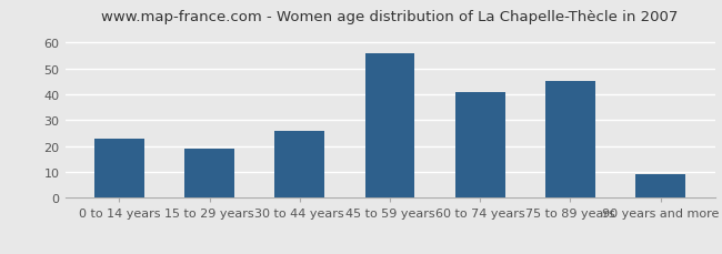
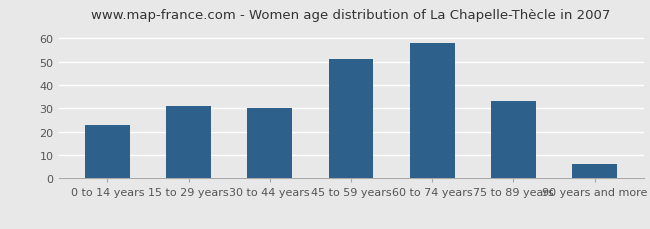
15 to 29 years: 19 -> 31
30 to 44 years: 26 -> 30
45 to 59 years: 56 -> 51
60 to 74 years: 41 -> 58
75 to 89 years: 45 -> 33
90 years and more: 9 -> 6
